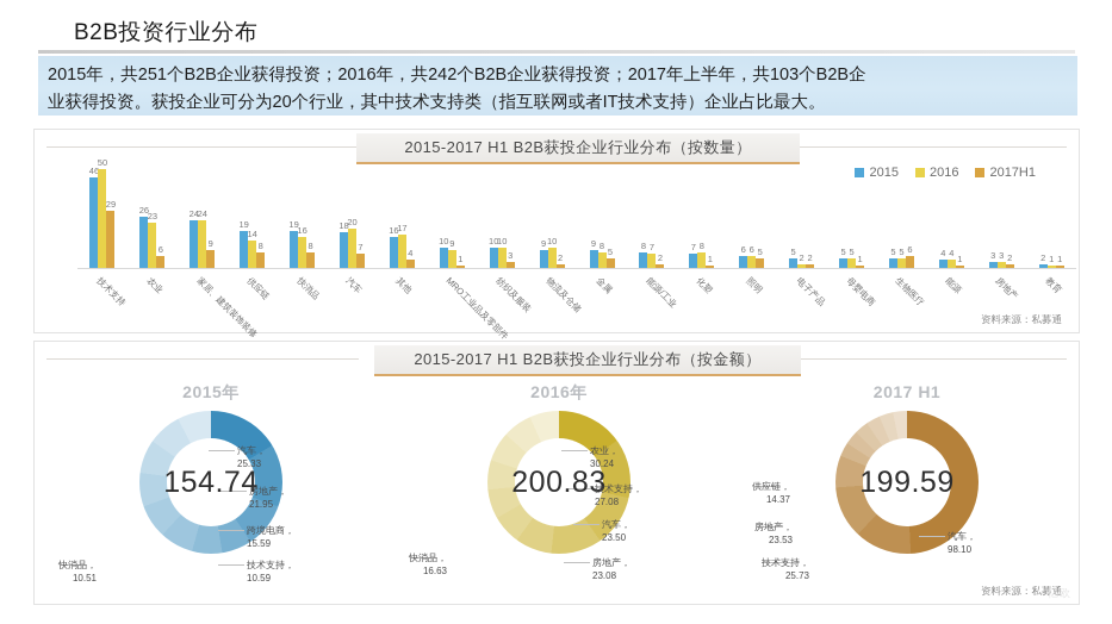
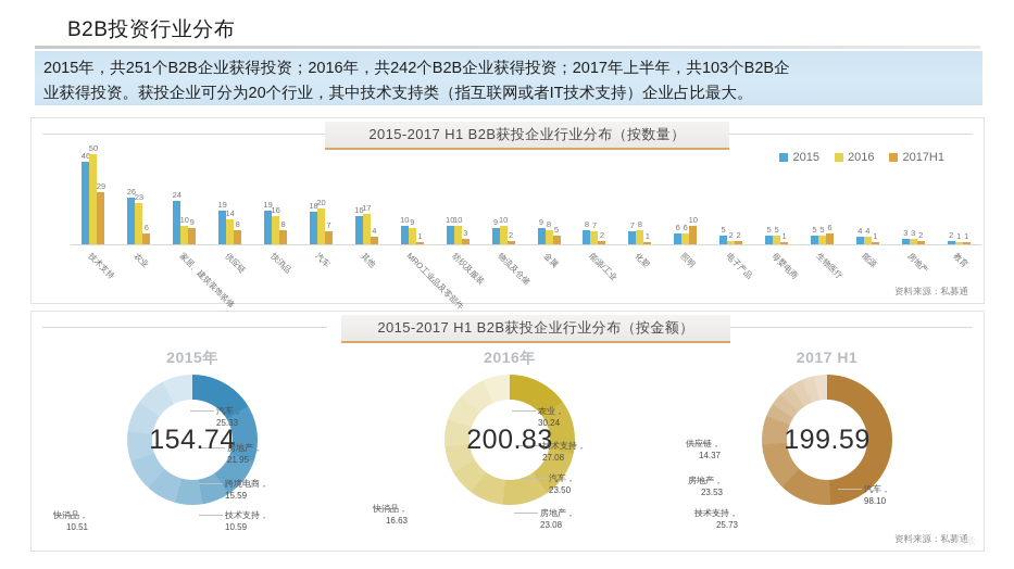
2015-2017 H1 B2B获投企业行业分布（按数量）/2016/家居、建筑装饰装修: 24 -> 10
2015-2017 H1 B2B获投企业行业分布（按数量）/2017H1/照明: 5 -> 10
